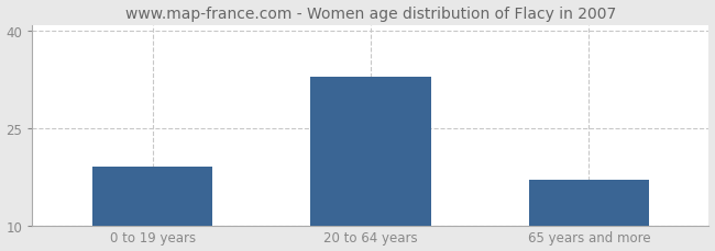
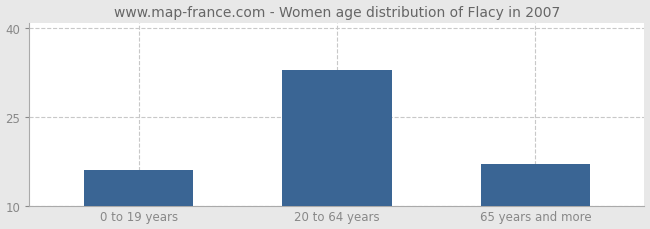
0 to 19 years: 19 -> 16
